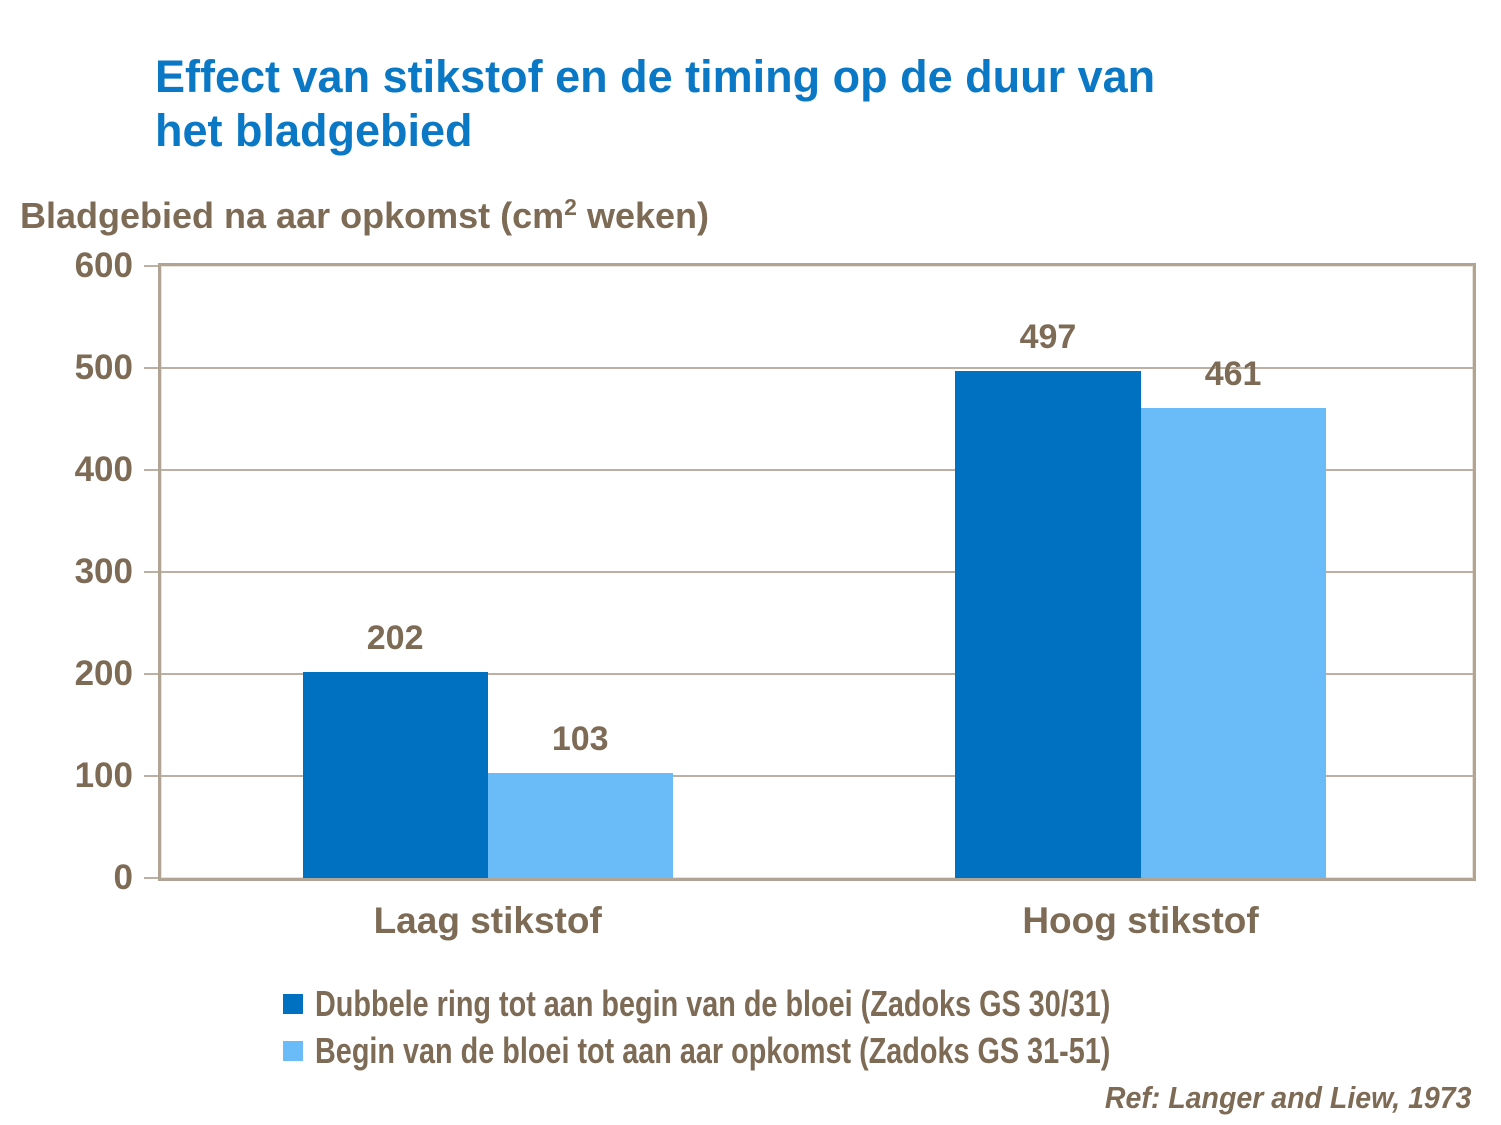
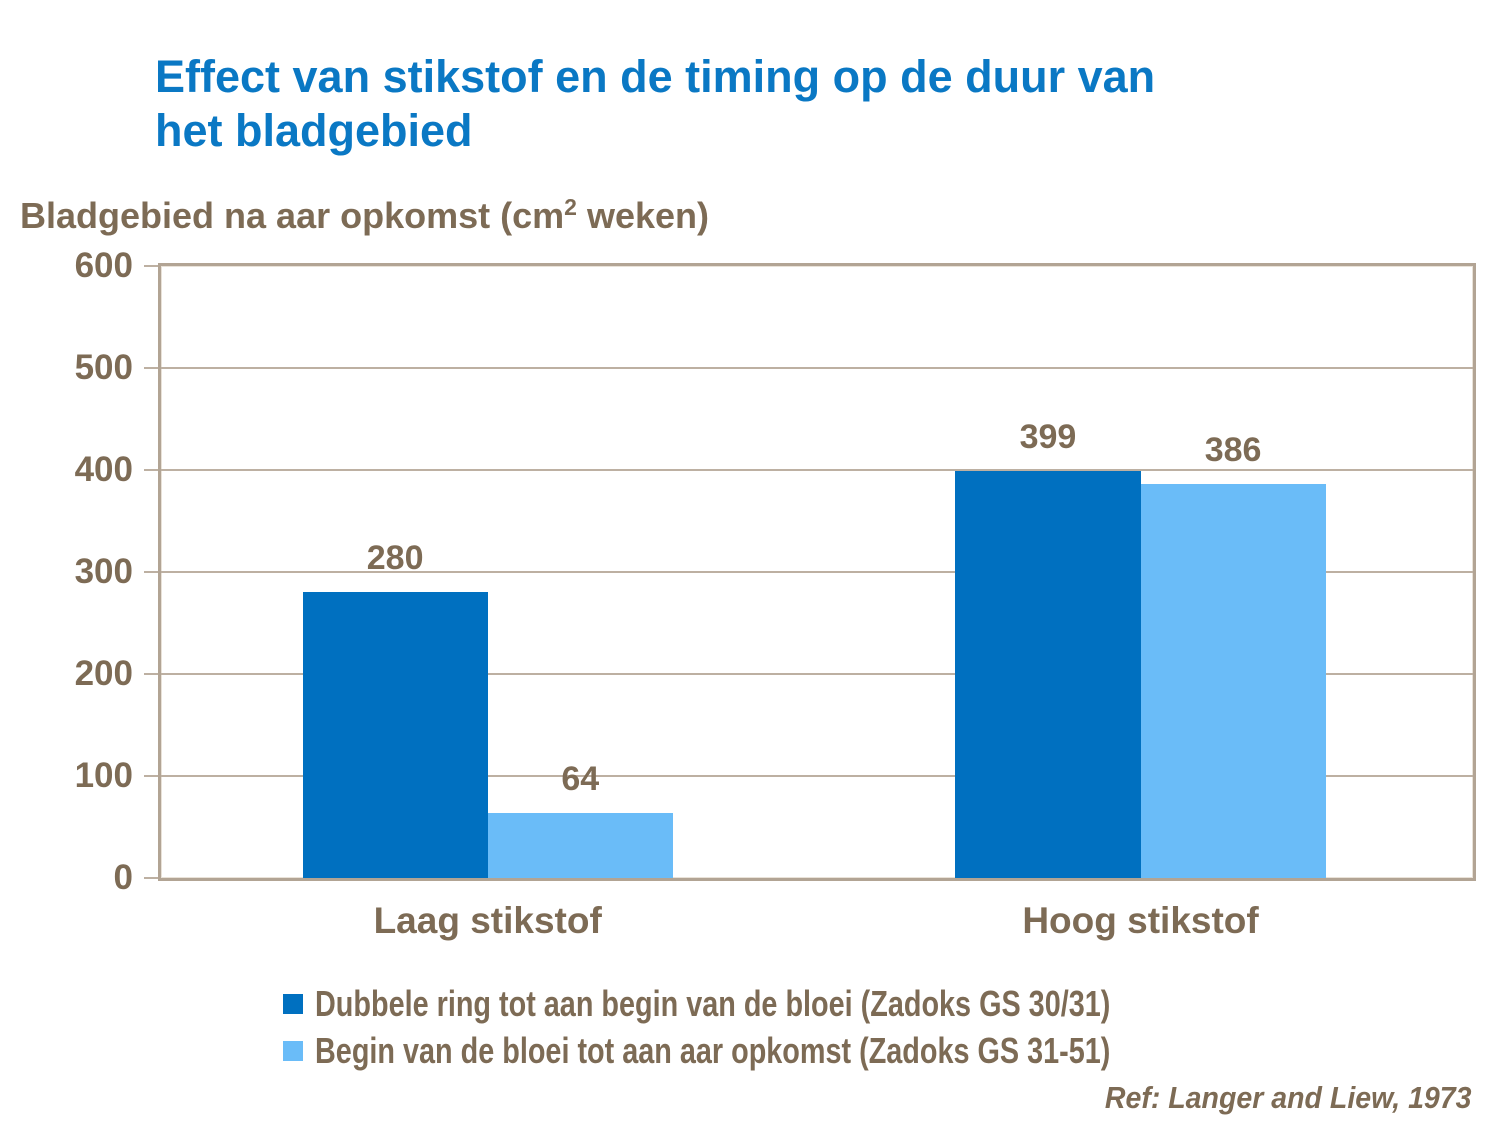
Dubbele ring tot aan begin van de bloei (Zadoks GS 30/31)/Laag stikstof: 202 -> 280
Begin van de bloei tot aan aar opkomst (Zadoks GS 31-51)/Laag stikstof: 103 -> 64
Dubbele ring tot aan begin van de bloei (Zadoks GS 30/31)/Hoog stikstof: 497 -> 399
Begin van de bloei tot aan aar opkomst (Zadoks GS 31-51)/Hoog stikstof: 461 -> 386
